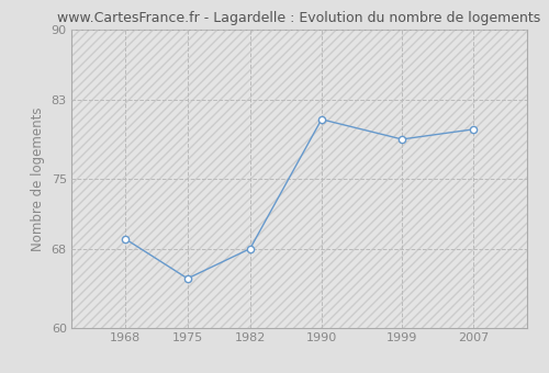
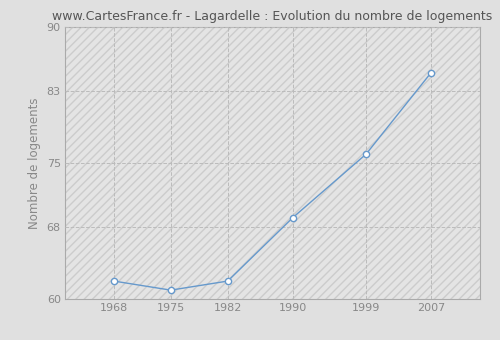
1968: 69 -> 62
1975: 65 -> 61
1982: 68 -> 62
1990: 81 -> 69
1999: 79 -> 76
2007: 80 -> 85
